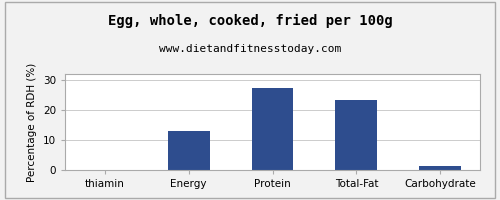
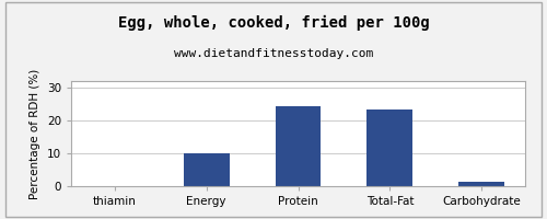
Energy: 13.0 -> 10.0
Protein: 27.5 -> 24.5
